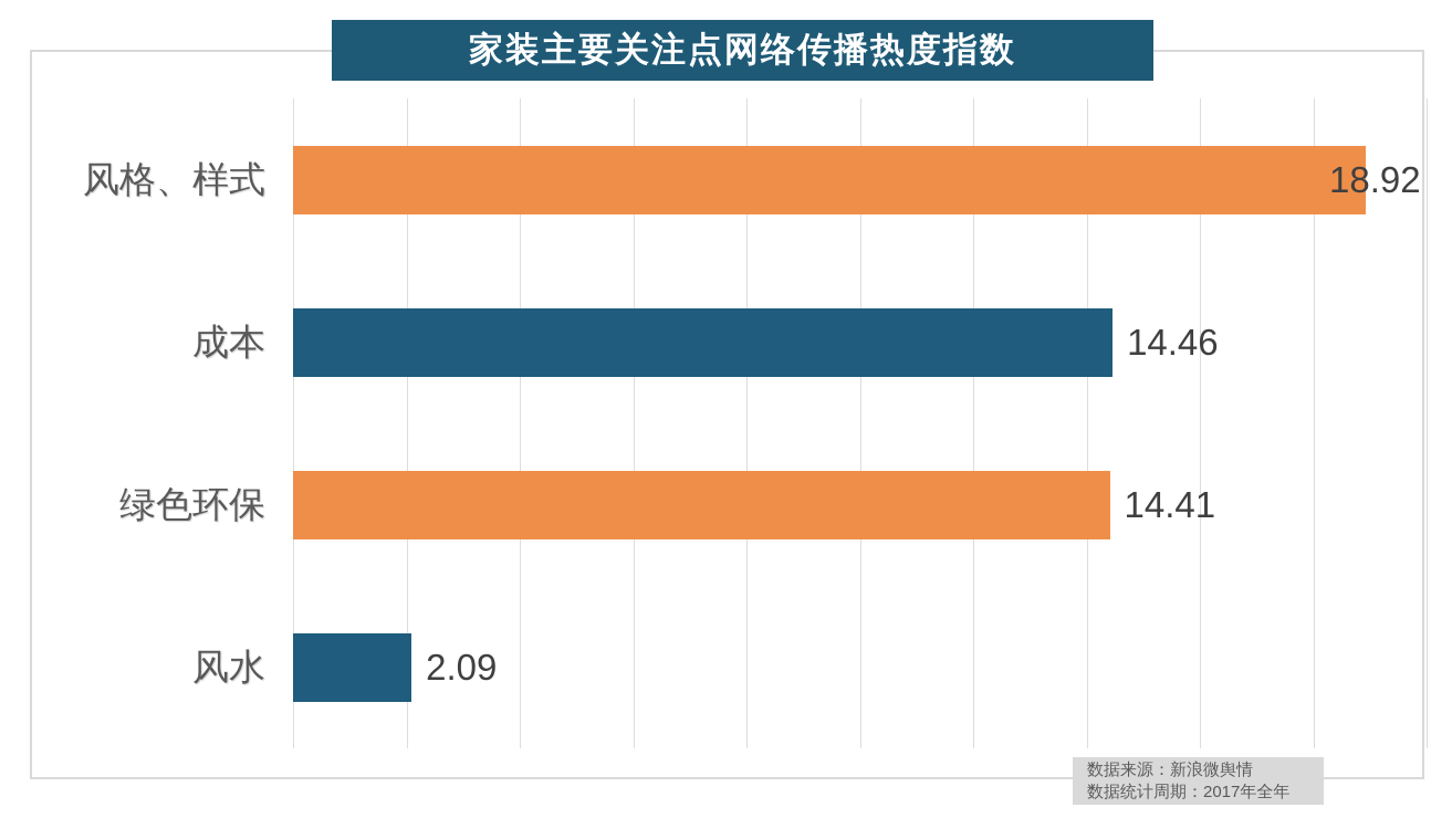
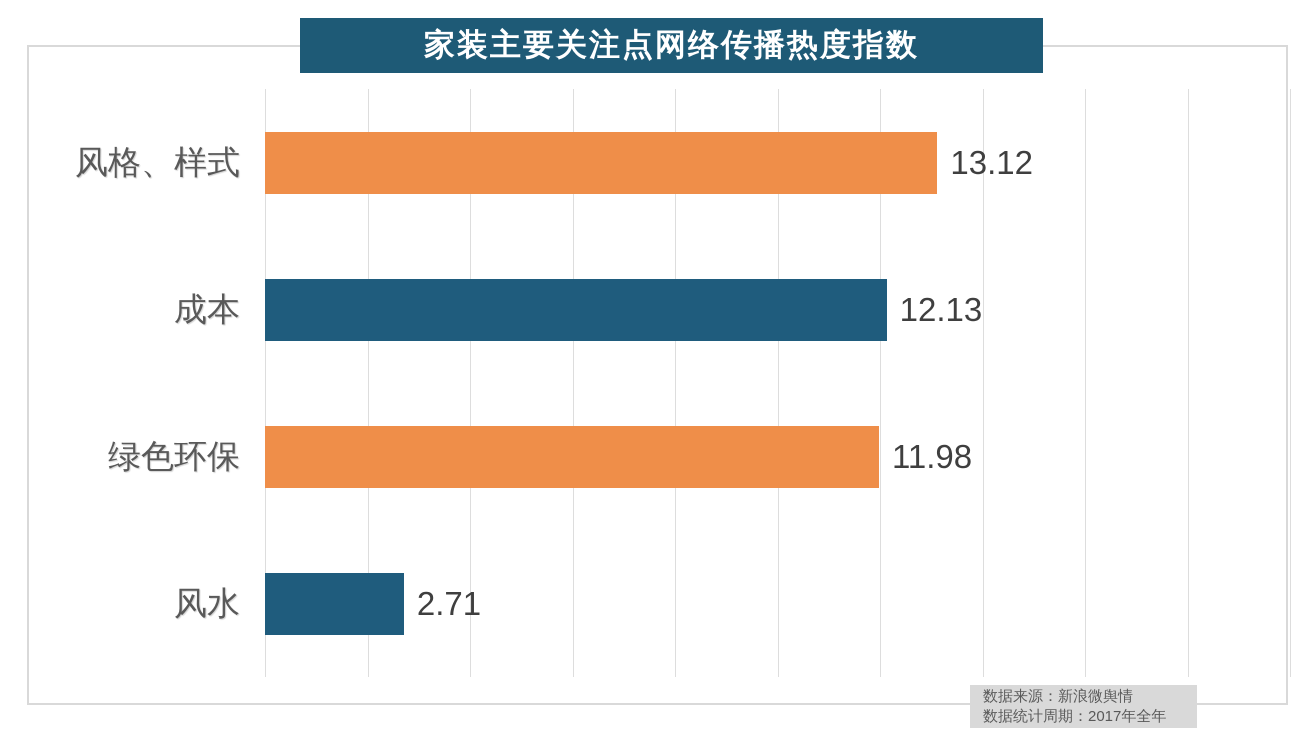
风格、样式: 18.92 -> 13.12
成本: 14.46 -> 12.13
绿色环保: 14.41 -> 11.98
风水: 2.09 -> 2.71
